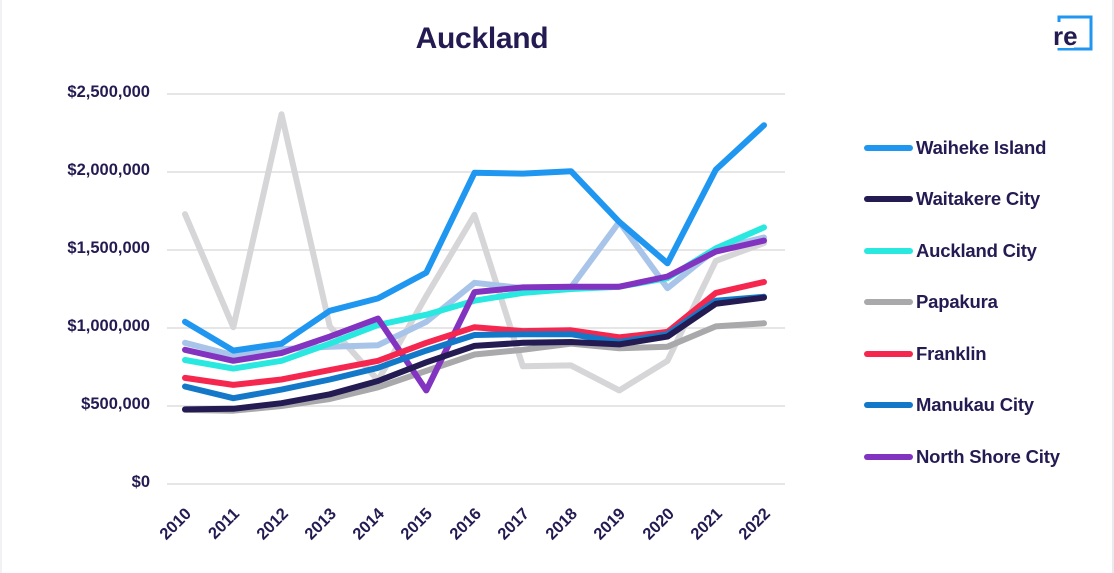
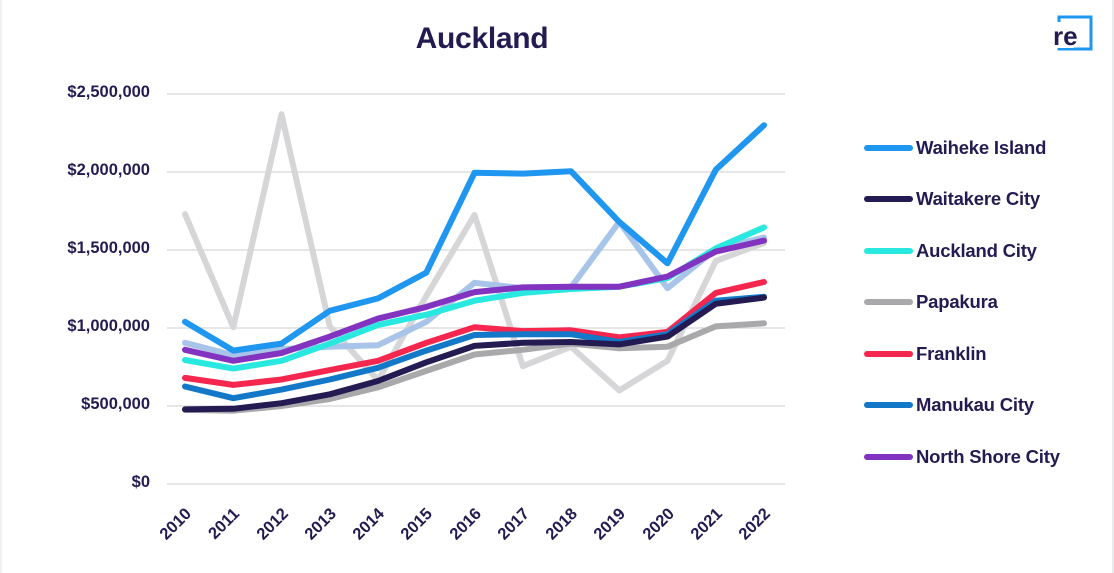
North Shore City/2015: $600000 -> $1140000
Papakura/2018: $760000 -> $880000
